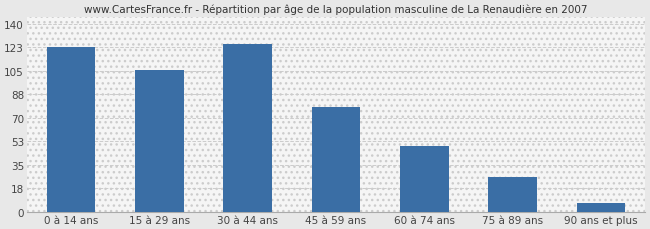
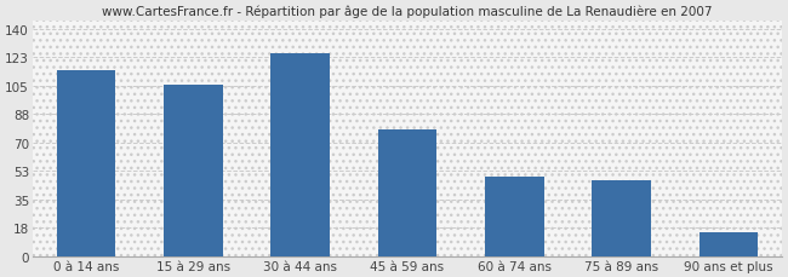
0 à 14 ans: 123 -> 115
75 à 89 ans: 26 -> 47
90 ans et plus: 7 -> 15
